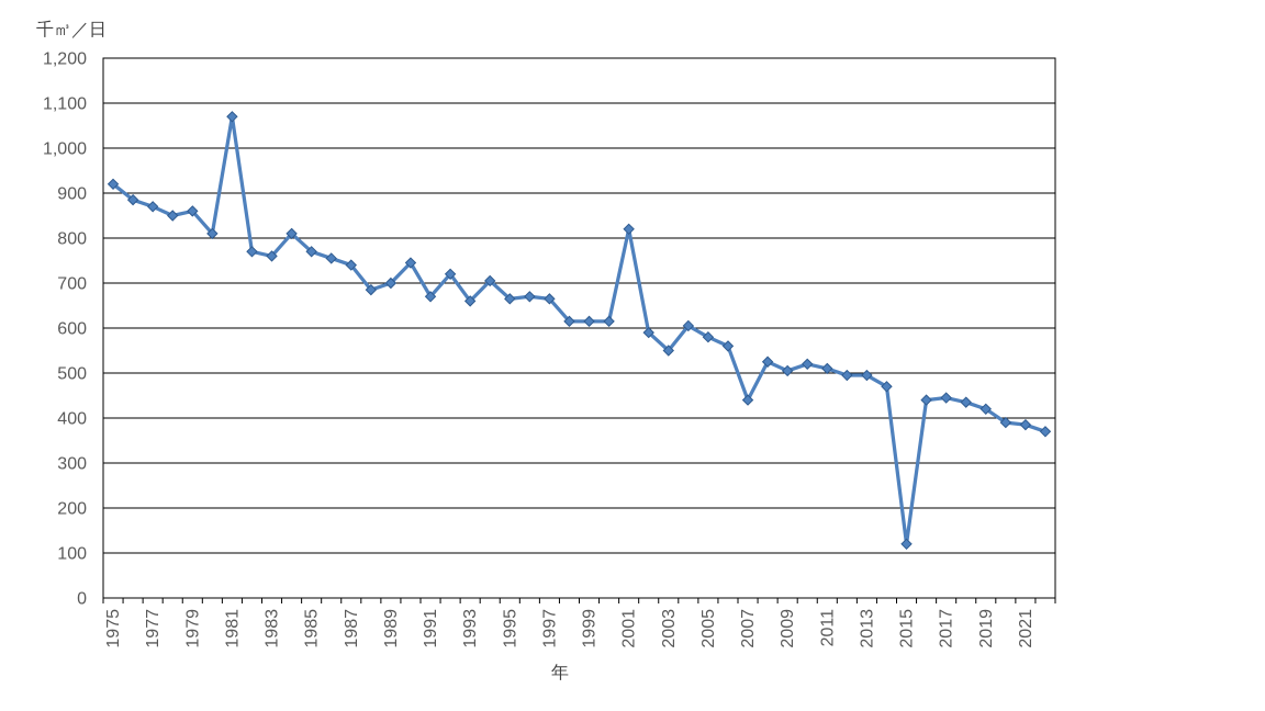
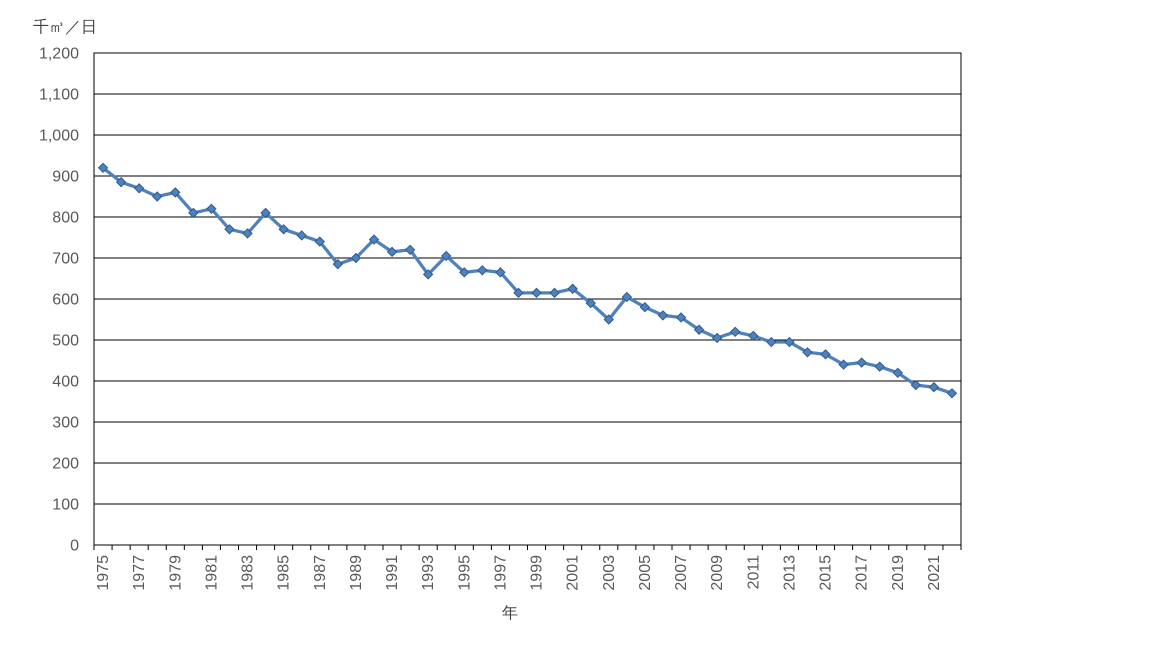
1981: 1070 -> 820
1991: 670 -> 720
2001: 820 -> 620
2007: 440 -> 560
2015: 120 -> 460
